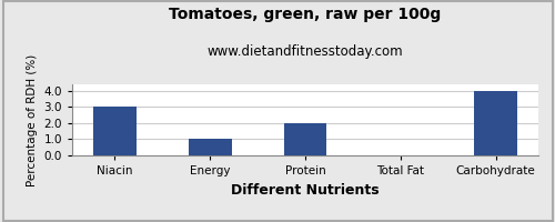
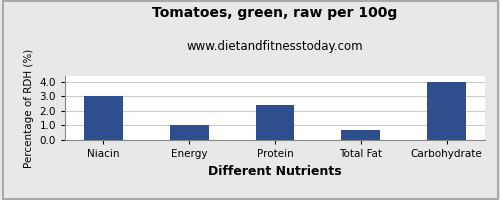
Protein: 2.0 -> 2.4
Total Fat: 0.0 -> 0.7
